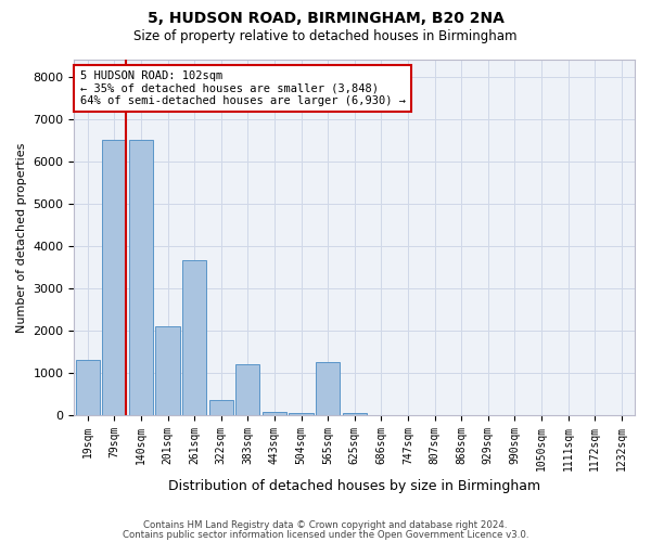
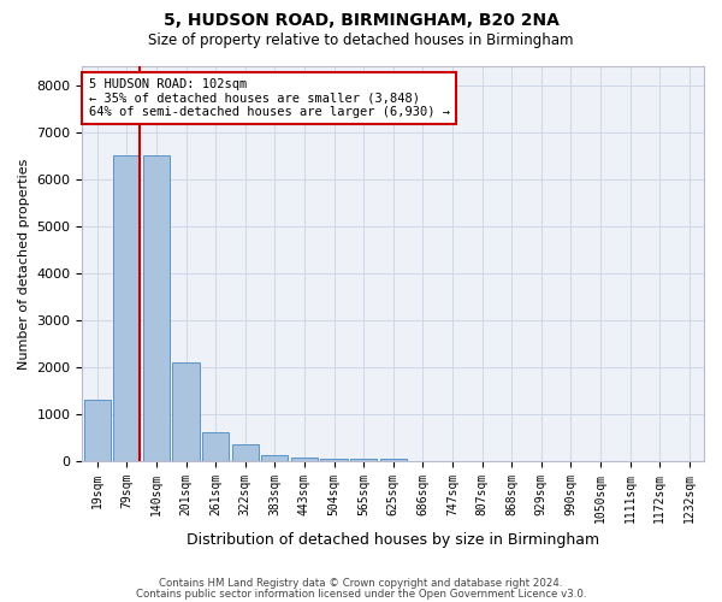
261sqm: 3650 -> 600
383sqm: 1200 -> 120
565sqm: 1250 -> 50
